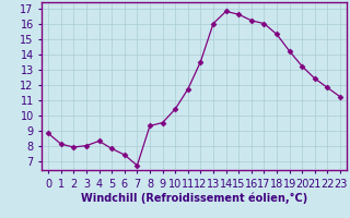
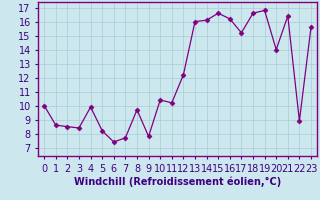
0: 8.8 -> 10.0
1: 8.1 -> 8.6
2: 7.9 -> 8.5
3: 8.0 -> 8.4
4: 8.3 -> 9.9
5: 7.8 -> 8.2
7: 6.7 -> 7.7
8: 9.3 -> 9.7
9: 9.5 -> 7.8
11: 11.7 -> 10.2
12: 13.5 -> 12.2
14: 16.8 -> 16.1
17: 16.0 -> 15.2
18: 15.3 -> 16.6
19: 14.2 -> 16.8
20: 13.2 -> 14.0
21: 12.4 -> 16.4
22: 11.8 -> 8.9
23: 11.2 -> 15.6
